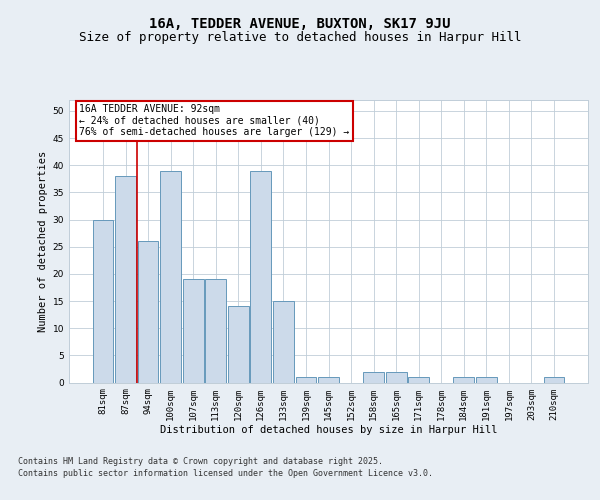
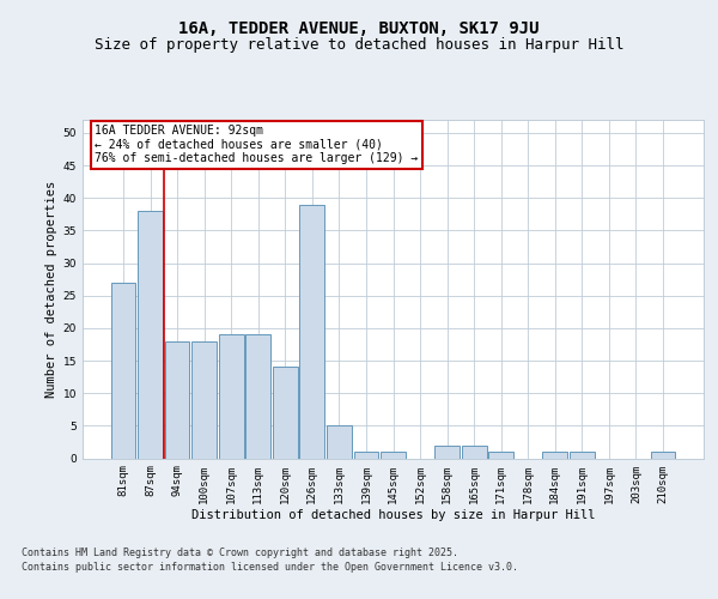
81sqm: 30 -> 27
94sqm: 26 -> 18
100sqm: 39 -> 18
133sqm: 15 -> 5
